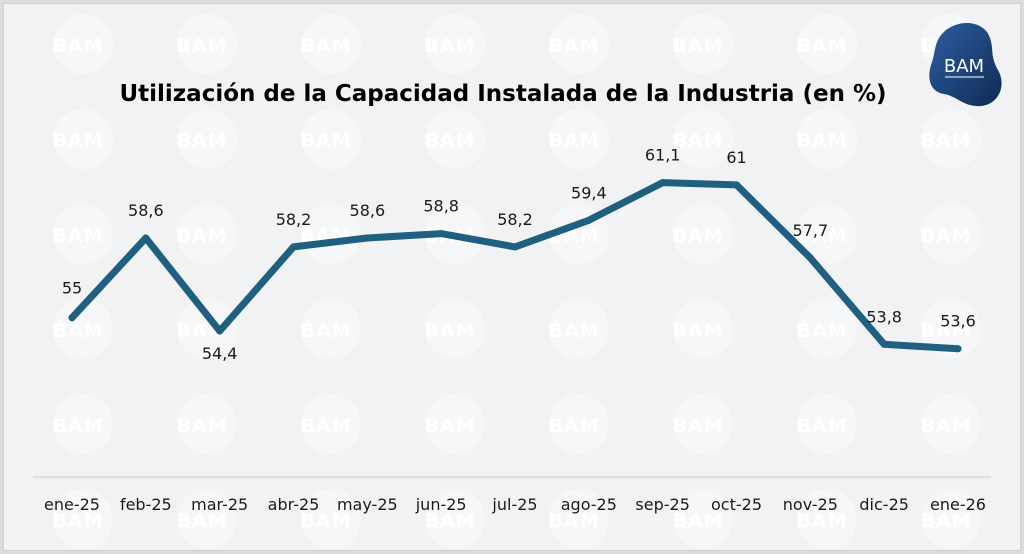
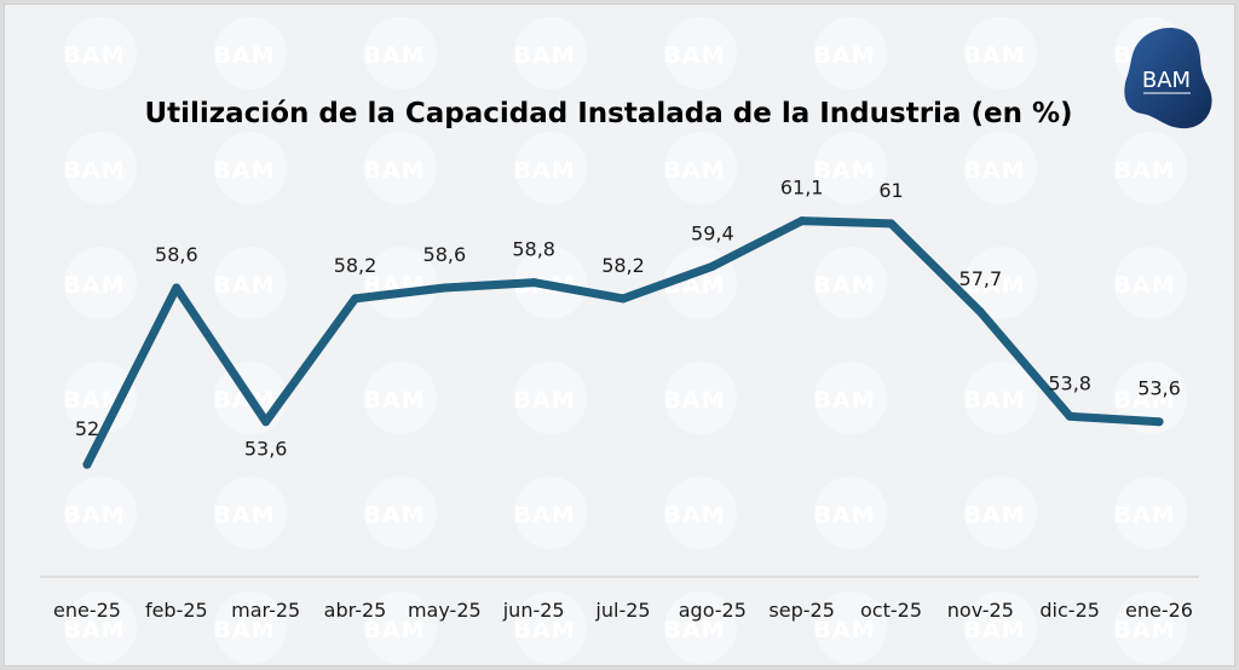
ene-25: 55 -> 52
mar-25: 54,4 -> 53,6
